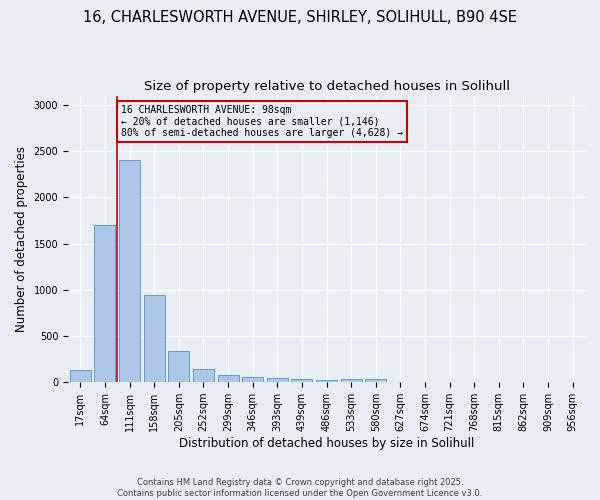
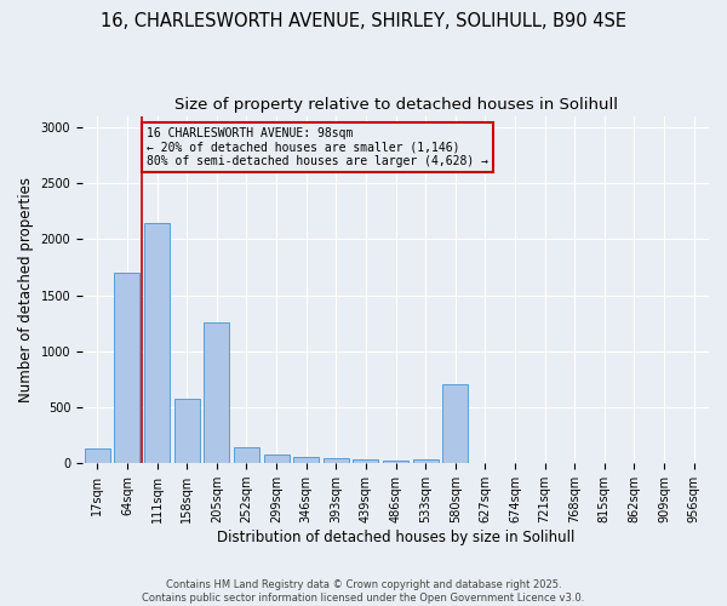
111sqm: 2400 -> 2140
158sqm: 940 -> 580
205sqm: 340 -> 1260
580sqm: 30 -> 700
